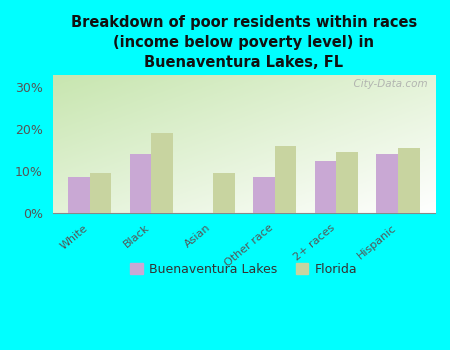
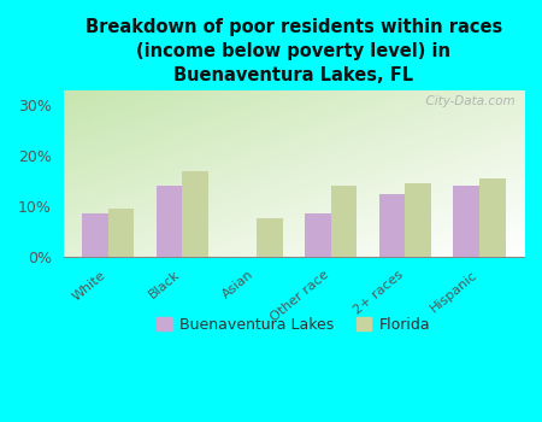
Florida/Black: 19.0% -> 17.0%
Florida/Asian: 9.5% -> 7.5%
Florida/Other race: 16.0% -> 14.0%
